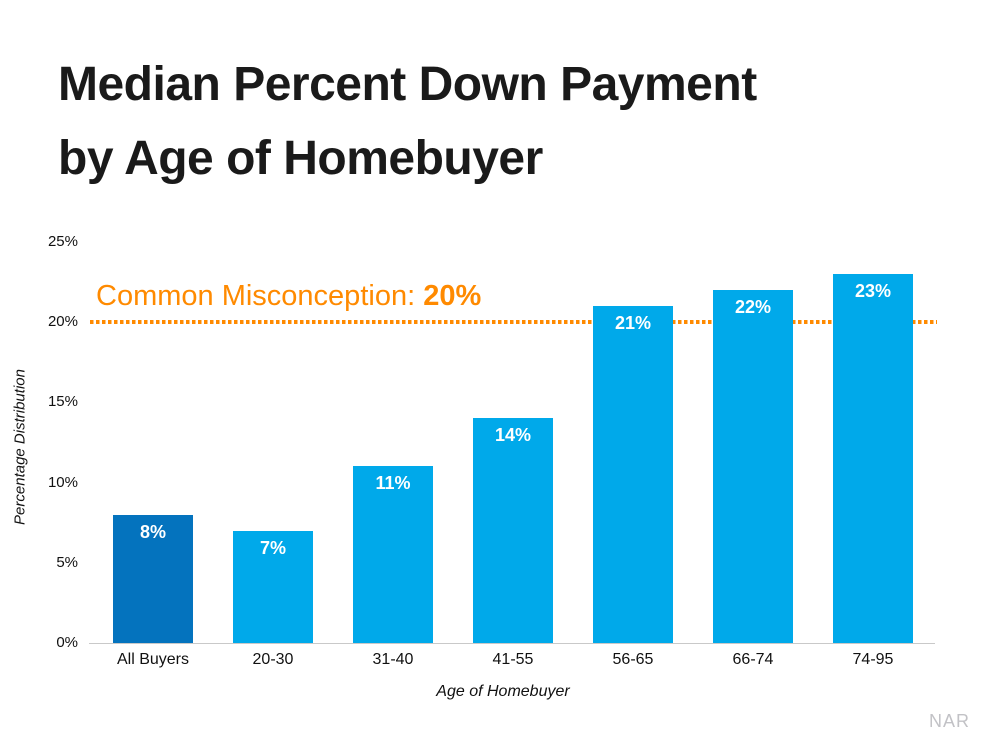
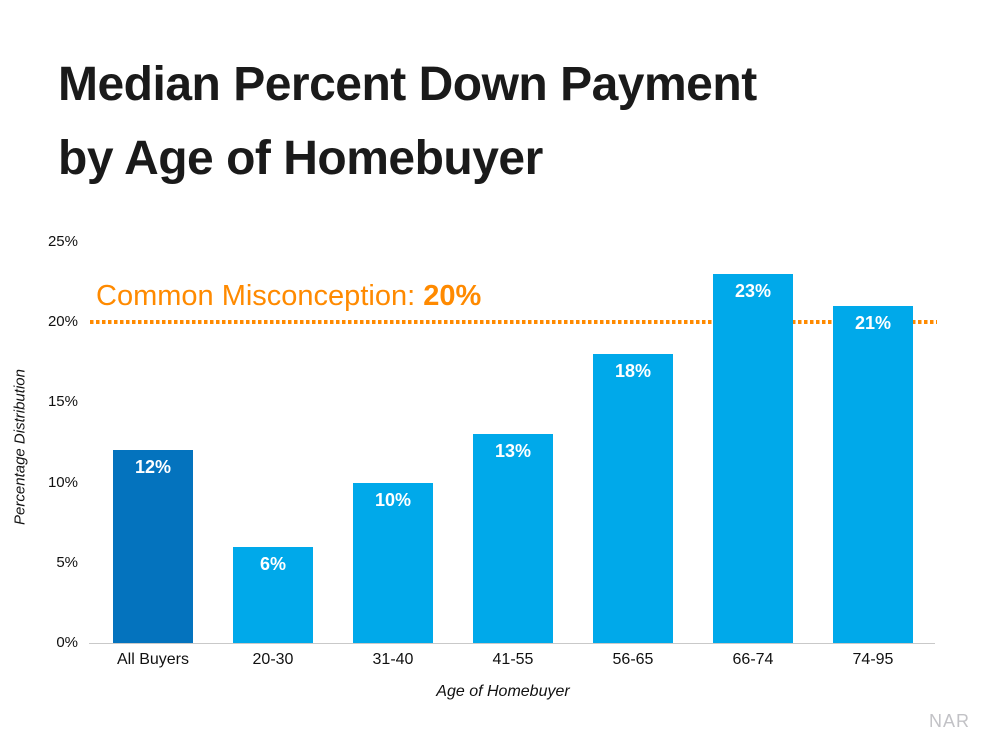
All Buyers: 8% -> 12%
20-30: 7% -> 6%
31-40: 11% -> 10%
41-55: 14% -> 13%
56-65: 21% -> 18%
66-74: 22% -> 23%
74-95: 23% -> 21%
